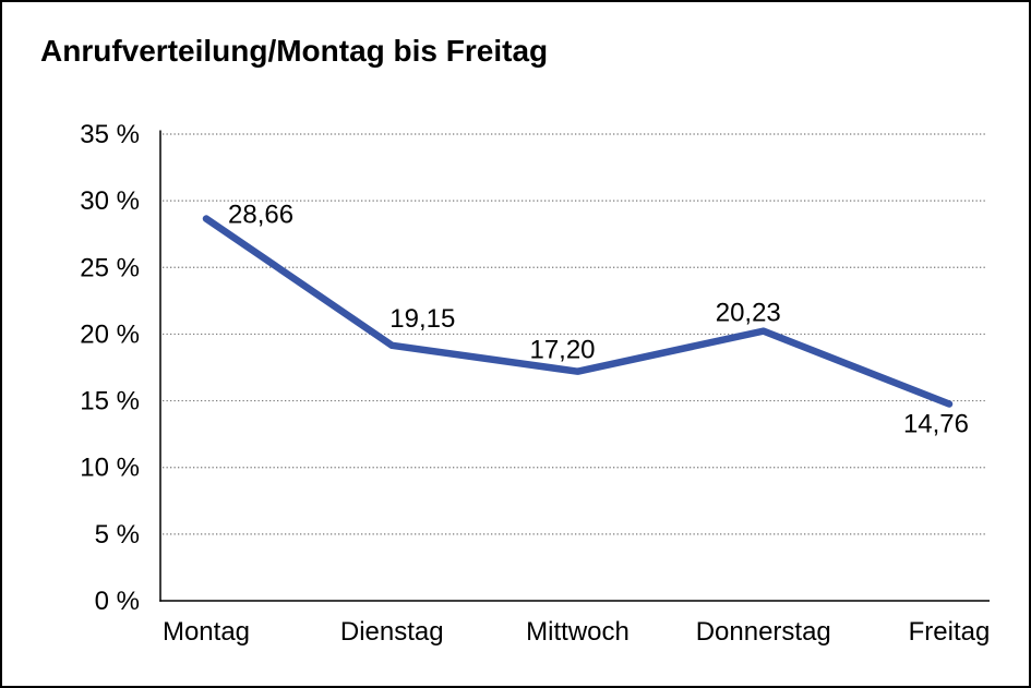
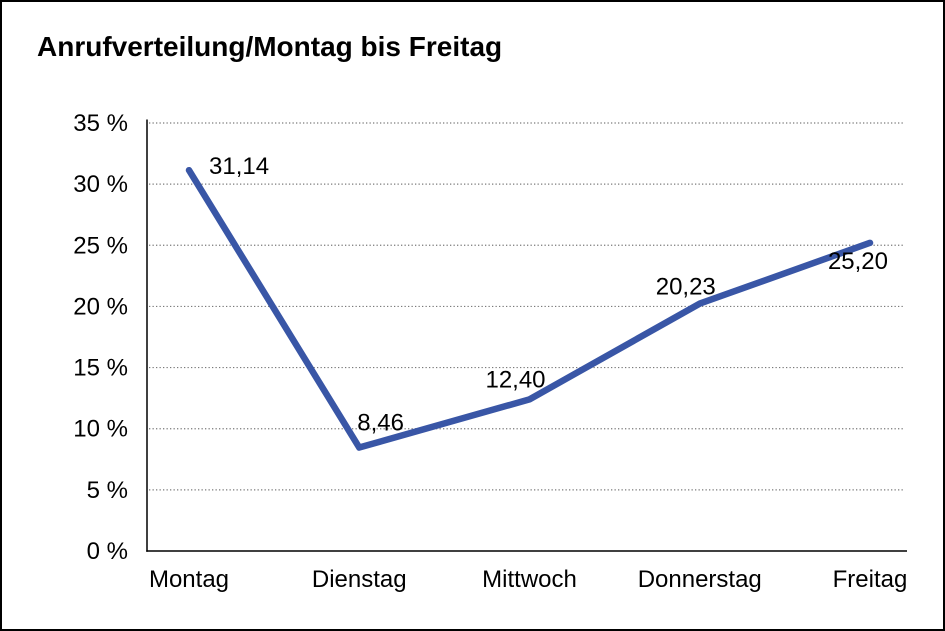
Montag: 28,66 -> 31,14
Dienstag: 19,15 -> 8,46
Mittwoch: 17,20 -> 12,40
Freitag: 14,76 -> 25,20
